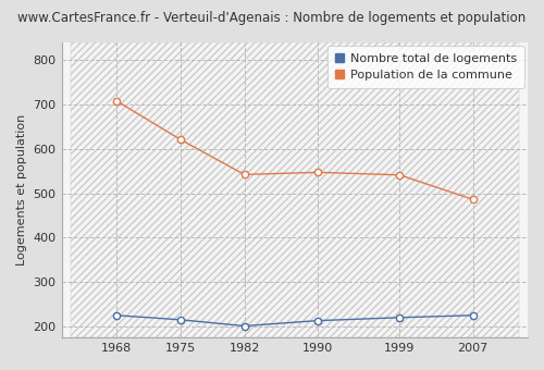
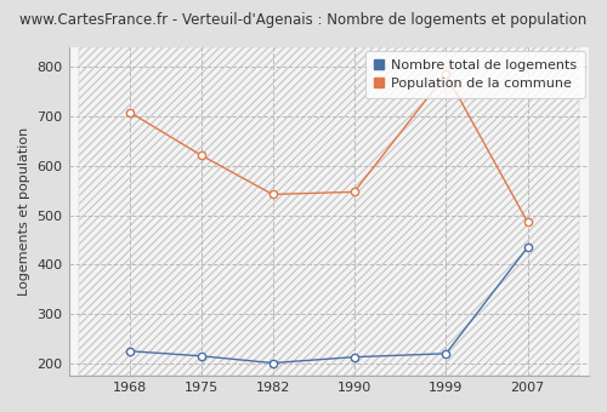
Population de la commune/1999: 541 -> 785
Nombre total de logements/2007: 225 -> 435
